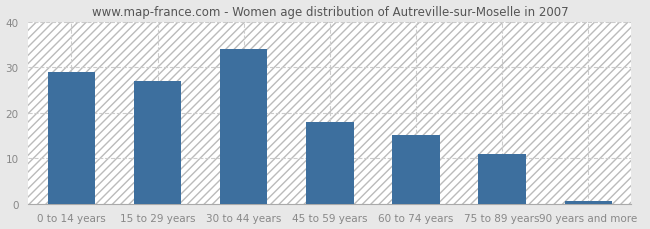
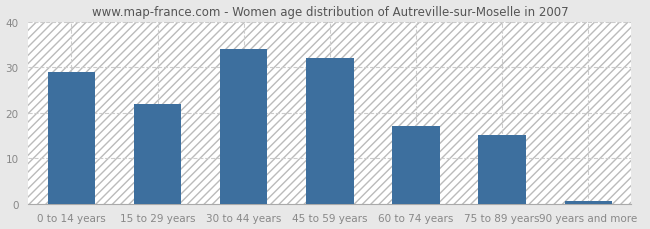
15 to 29 years: 27.0 -> 22.0
45 to 59 years: 18.0 -> 32.0
60 to 74 years: 15.0 -> 17.0
75 to 89 years: 11.0 -> 15.0
